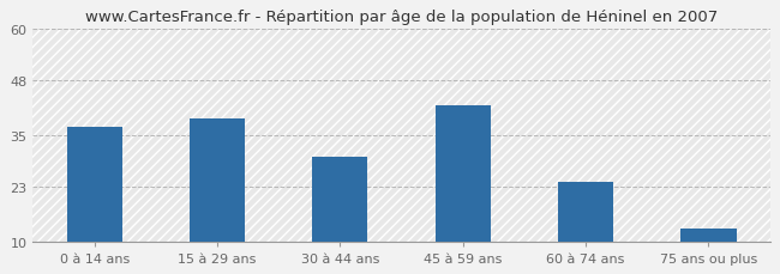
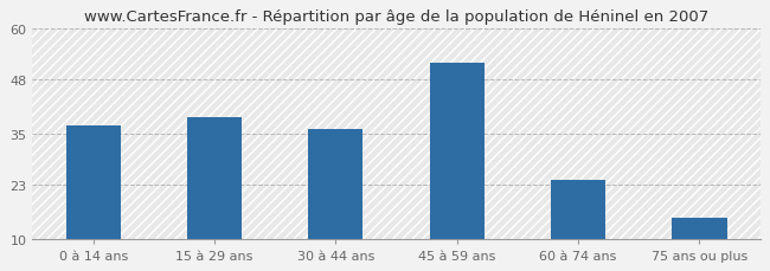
30 à 44 ans: 30 -> 36
45 à 59 ans: 42 -> 52
75 ans ou plus: 13 -> 15
